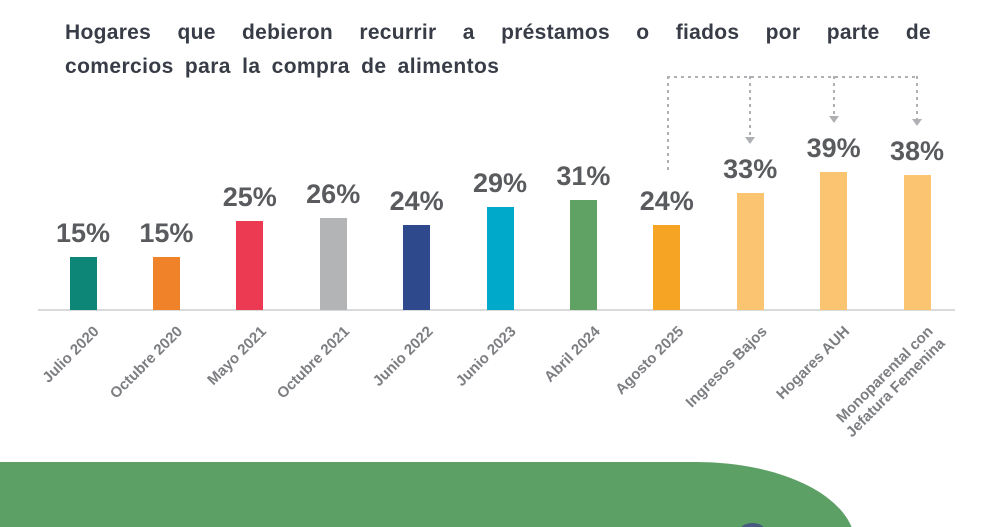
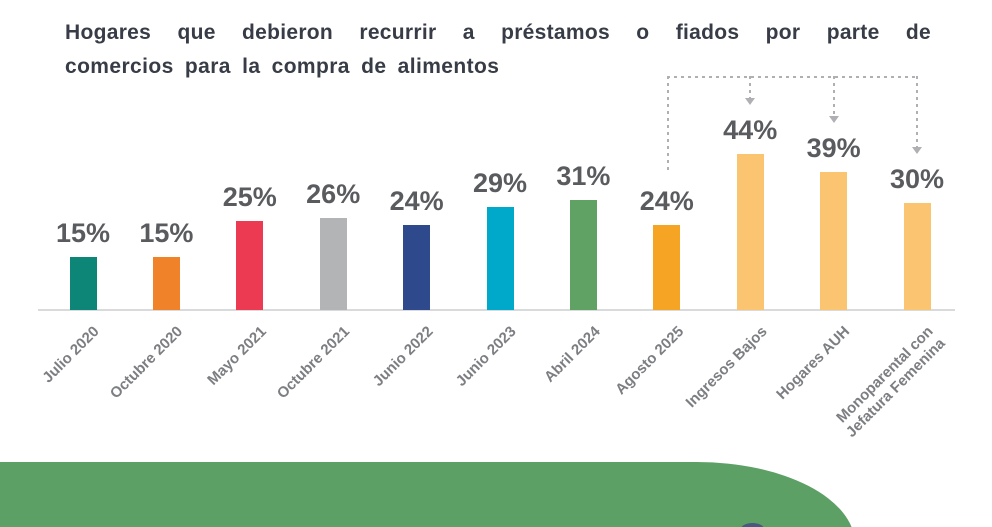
Ingresos Bajos: 33% -> 44%
Monoparental con Jefatura Femenina: 38% -> 30%
